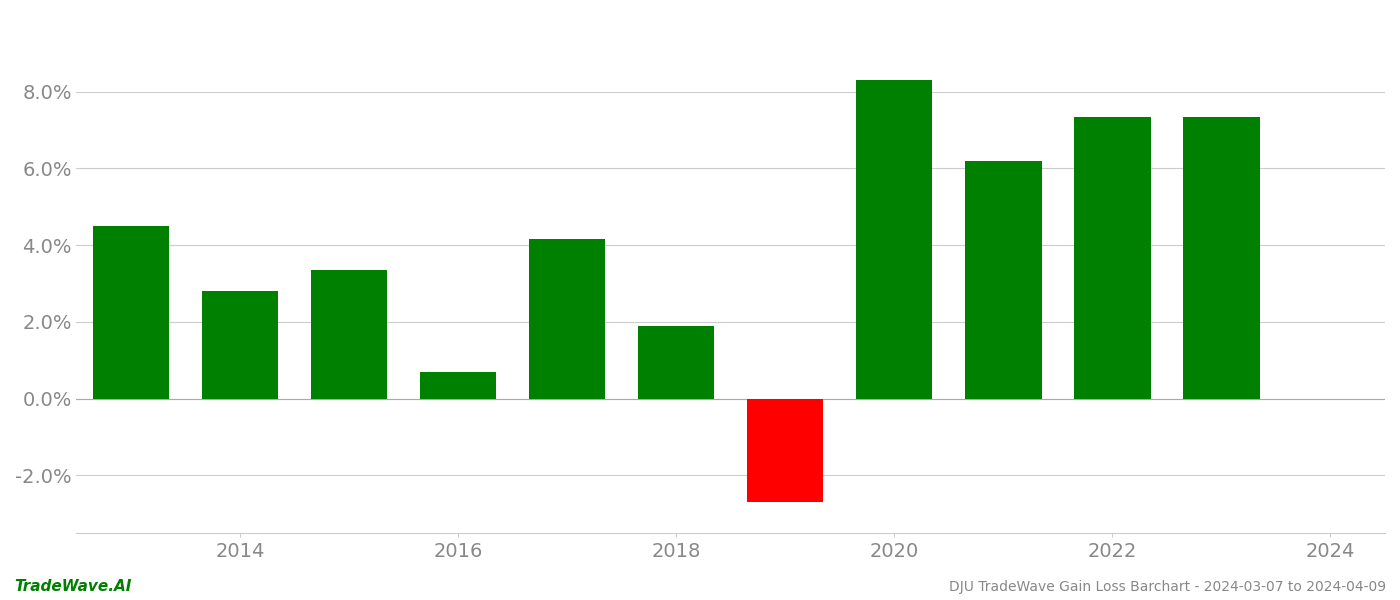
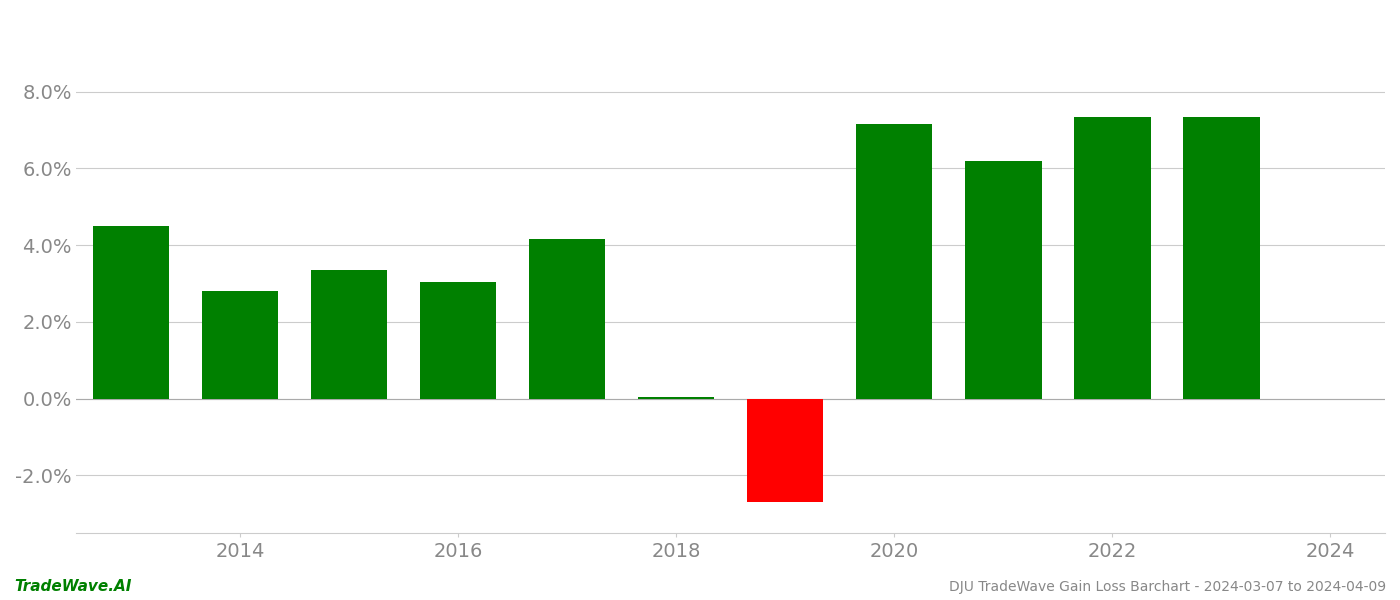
2016: 0.70% -> 3.05%
2018: 1.90% -> 0.05%
2020: 8.30% -> 7.15%
